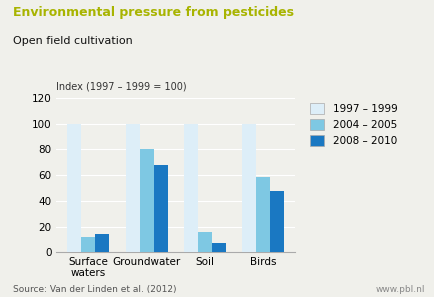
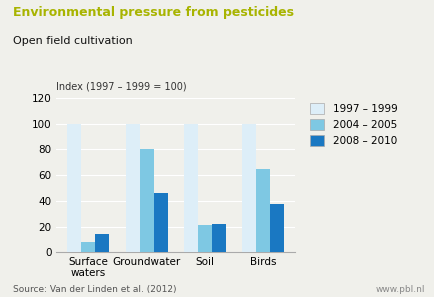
2004 – 2005/Surface waters: 12 -> 8
2008 – 2010/Groundwater: 68 -> 46
2004 – 2005/Soil: 16 -> 21
2008 – 2010/Soil: 7 -> 22
2004 – 2005/Birds: 59 -> 65
2008 – 2010/Birds: 48 -> 38
